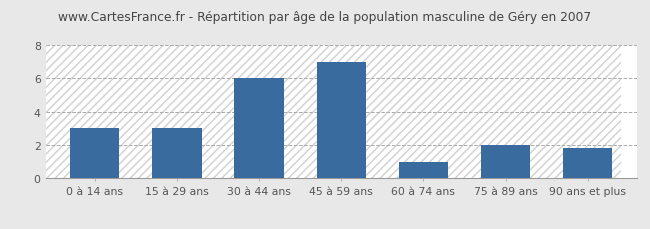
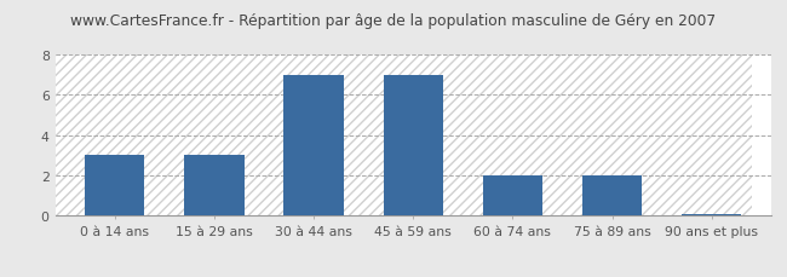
30 à 44 ans: 6.0 -> 7.0
60 à 74 ans: 1.0 -> 2.0
90 ans et plus: 1.8 -> 0.1
